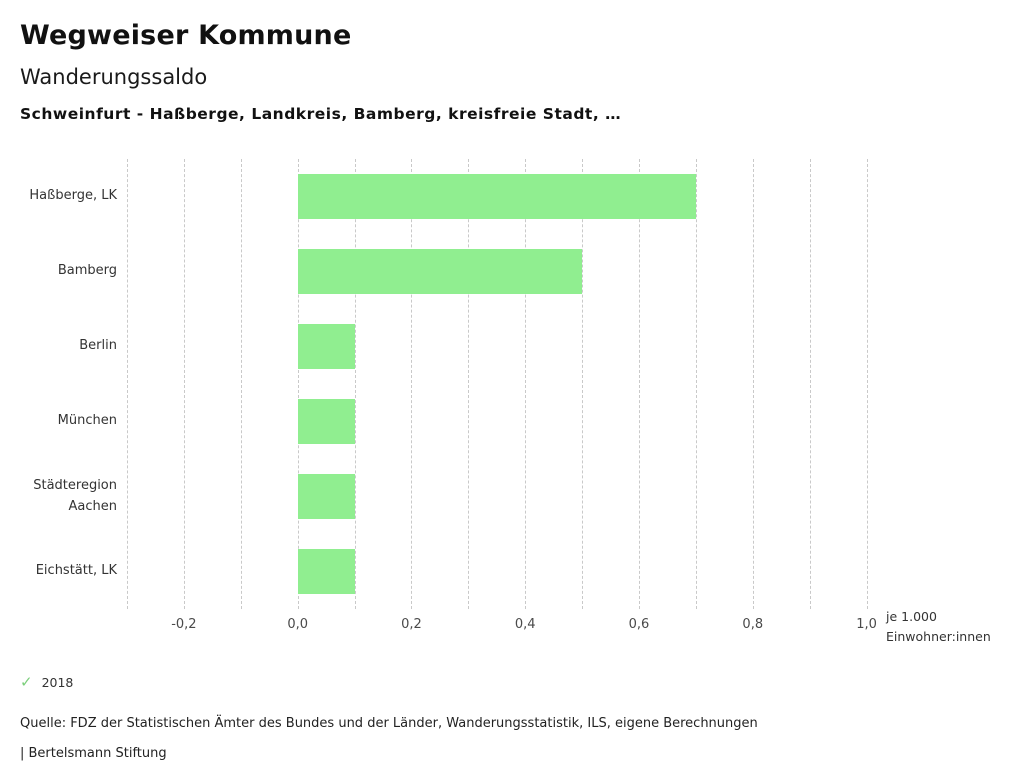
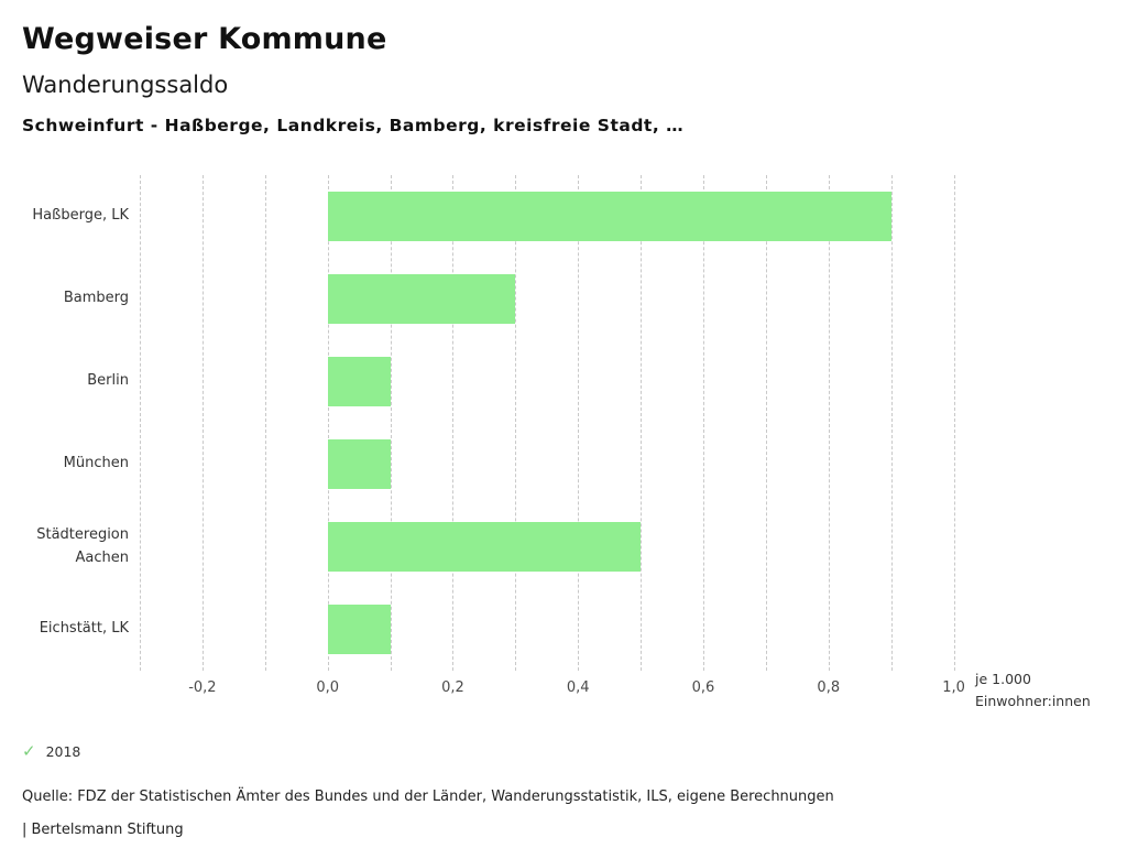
Haßberge, LK: 0,7 -> 0,9
Bamberg: 0,5 -> 0,3
Städteregion Aachen: 0,1 -> 0,5
